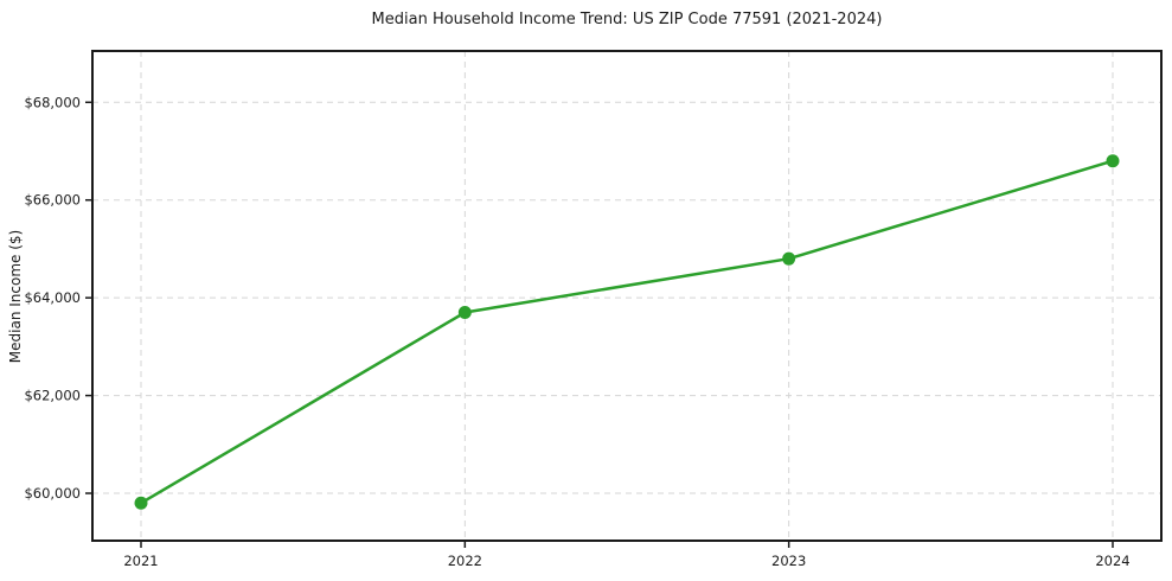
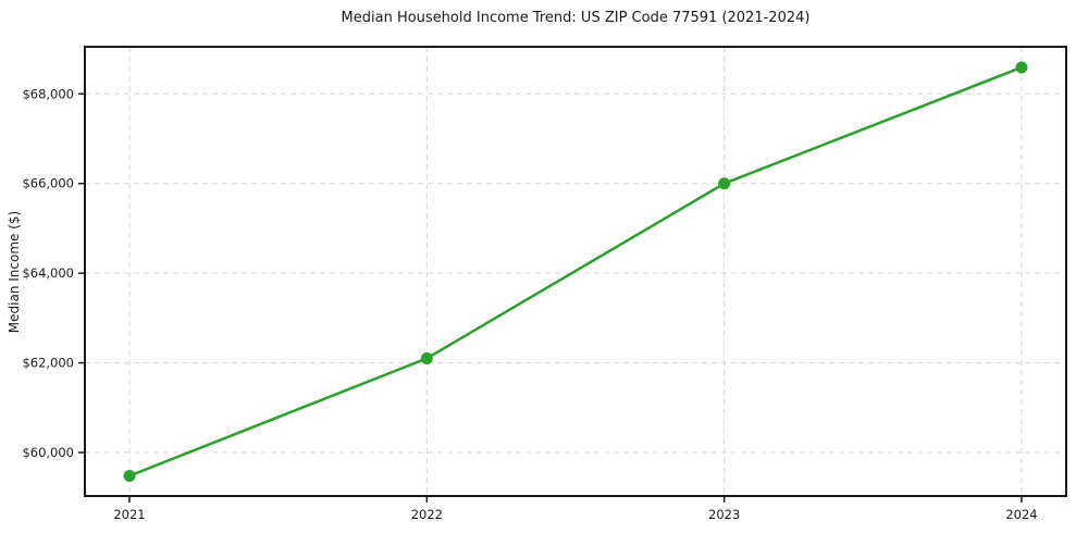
2021: $59800 -> $59500
2022: $63700 -> $62100
2023: $64800 -> $66000
2024: $66800 -> $68600
